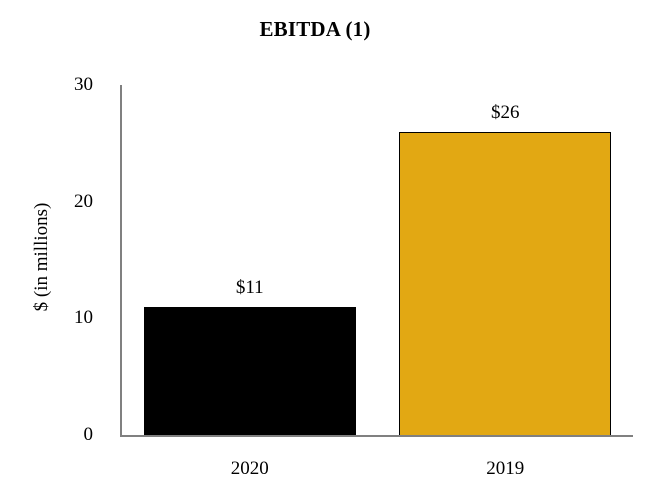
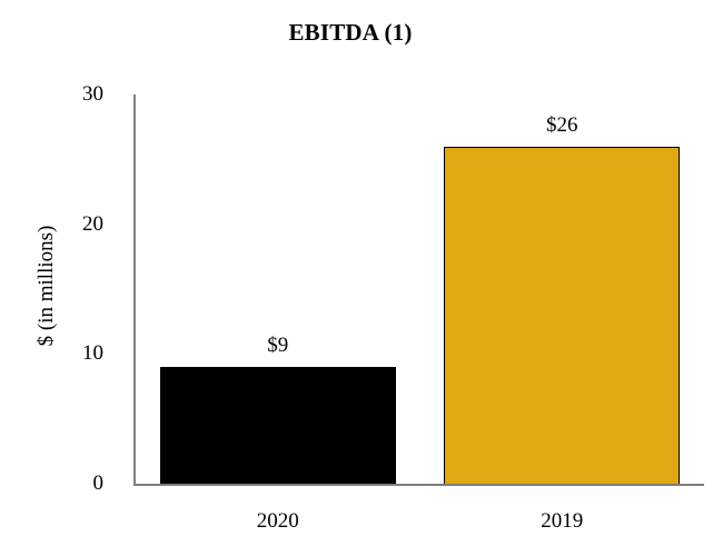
2020: $11 -> $9
